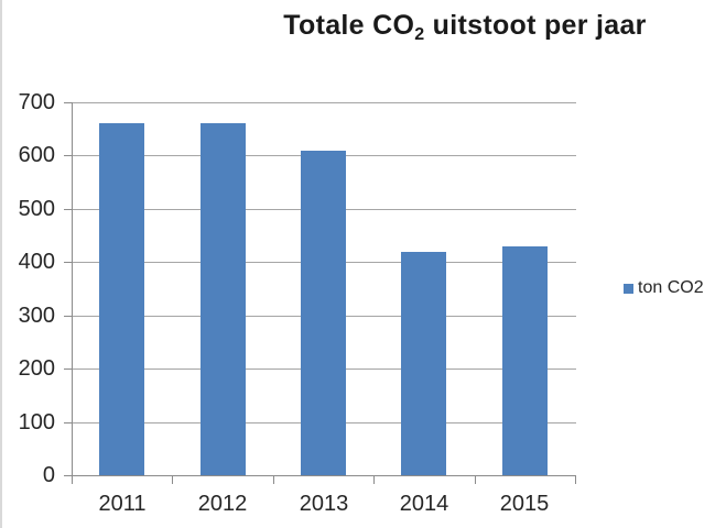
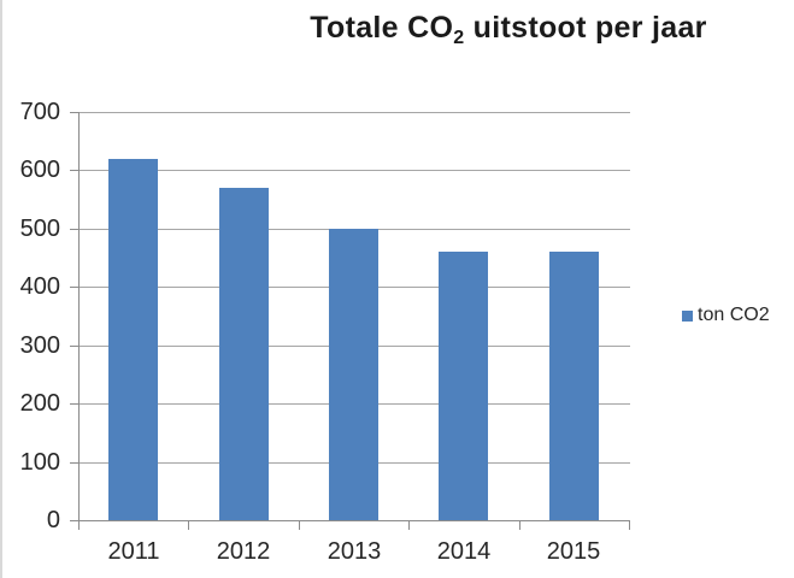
2011: 660 -> 620
2012: 660 -> 570
2013: 610 -> 500
2014: 420 -> 460
2015: 430 -> 460
